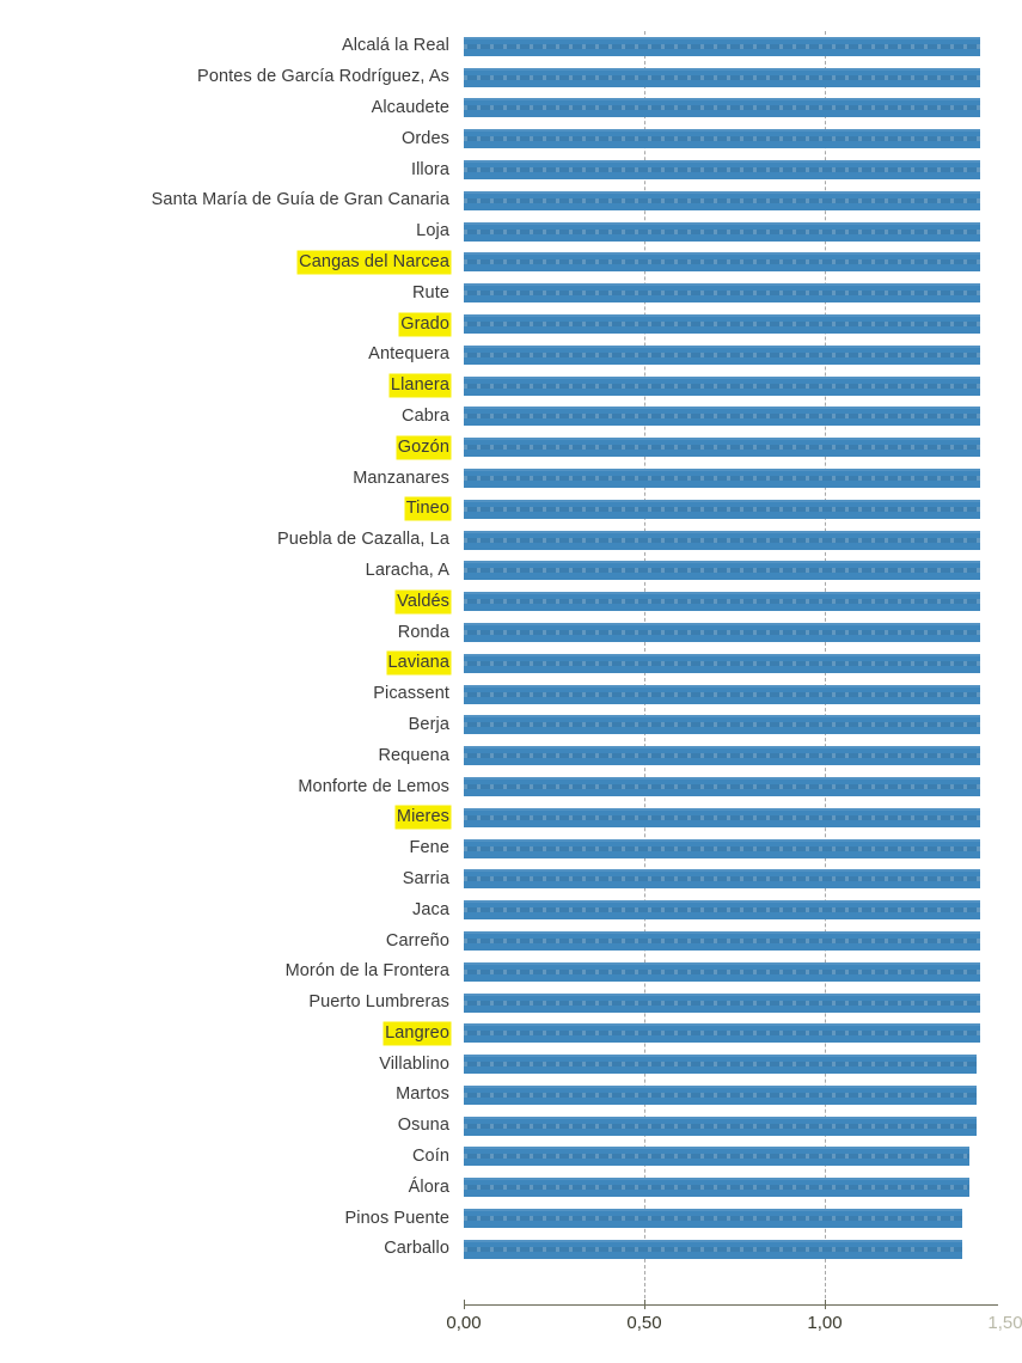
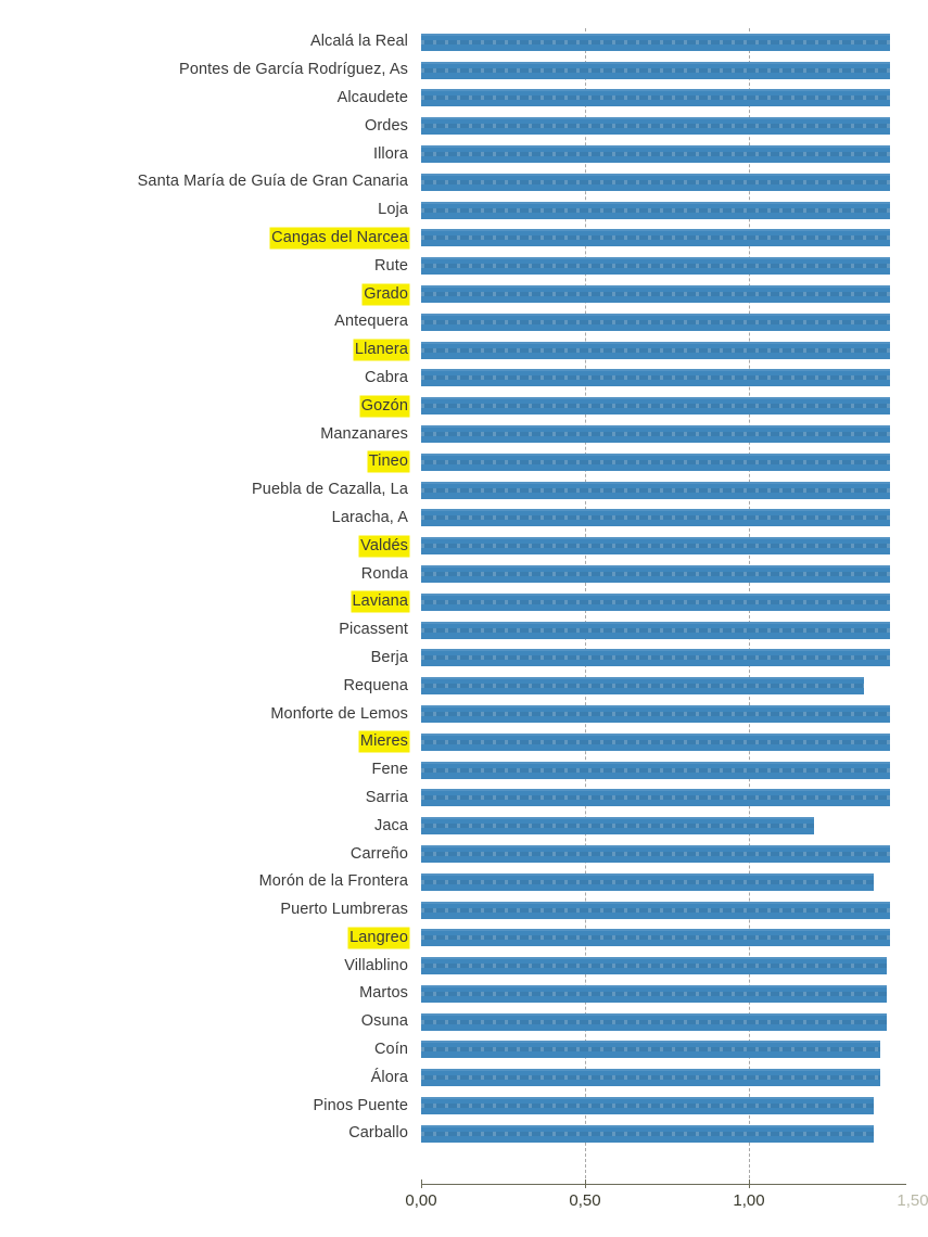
Requena: 1,43 -> 1,35
Jaca: 1,43 -> 1,20
Morón de la Frontera: 1,43 -> 1,38
